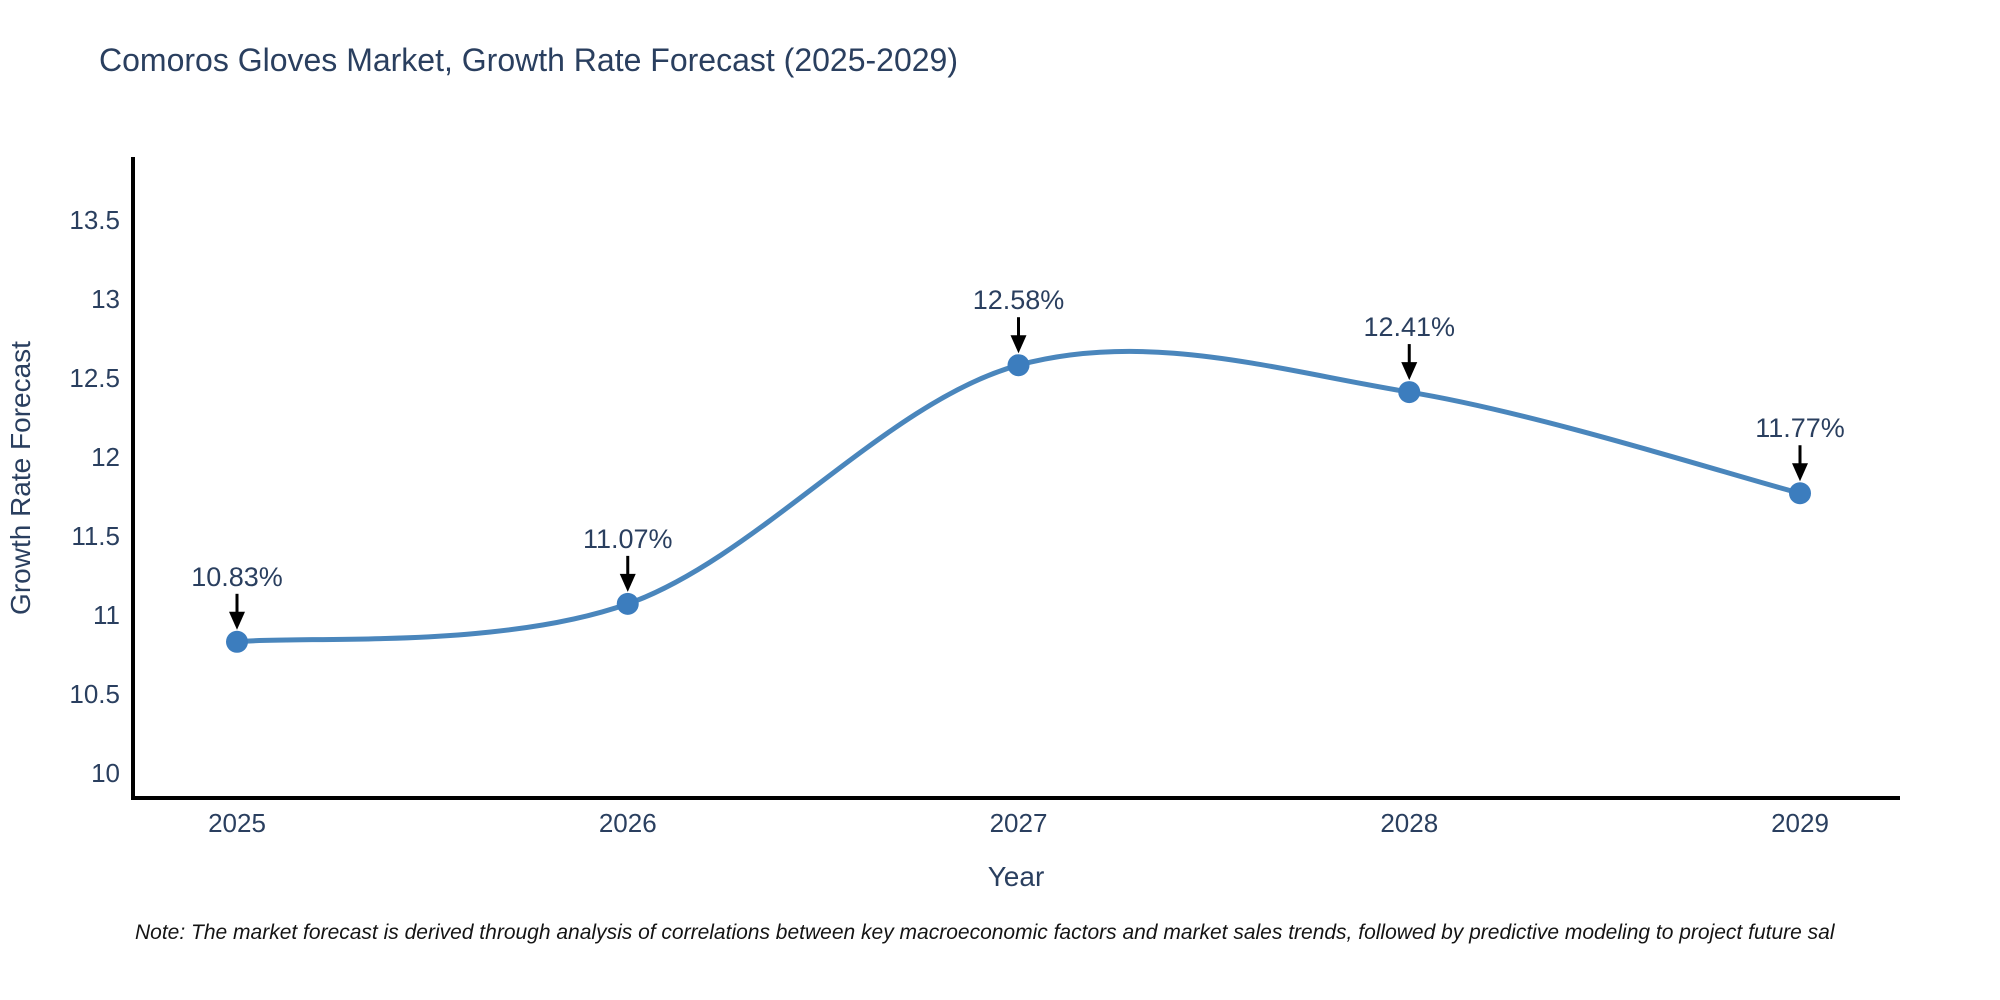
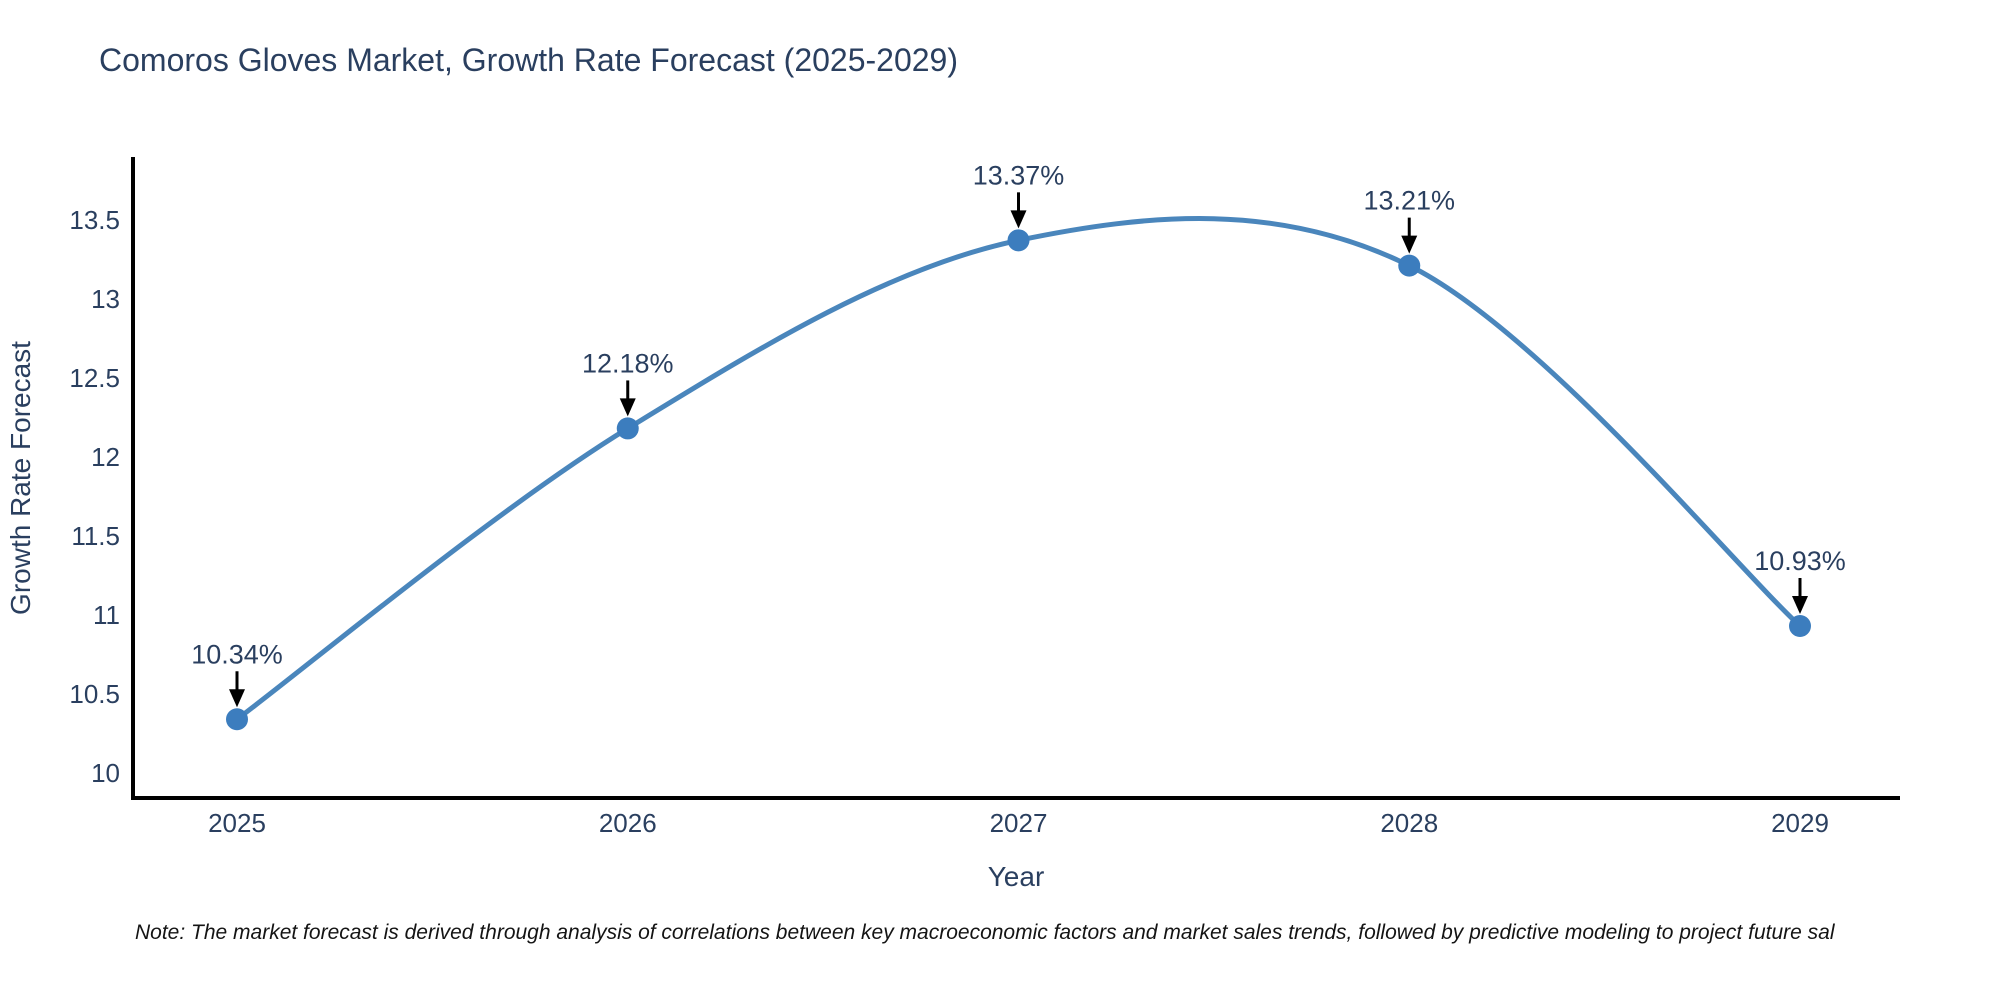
2025: 10.83% -> 10.34%
2026: 11.07% -> 12.18%
2027: 12.58% -> 13.37%
2028: 12.41% -> 13.21%
2029: 11.77% -> 10.93%
